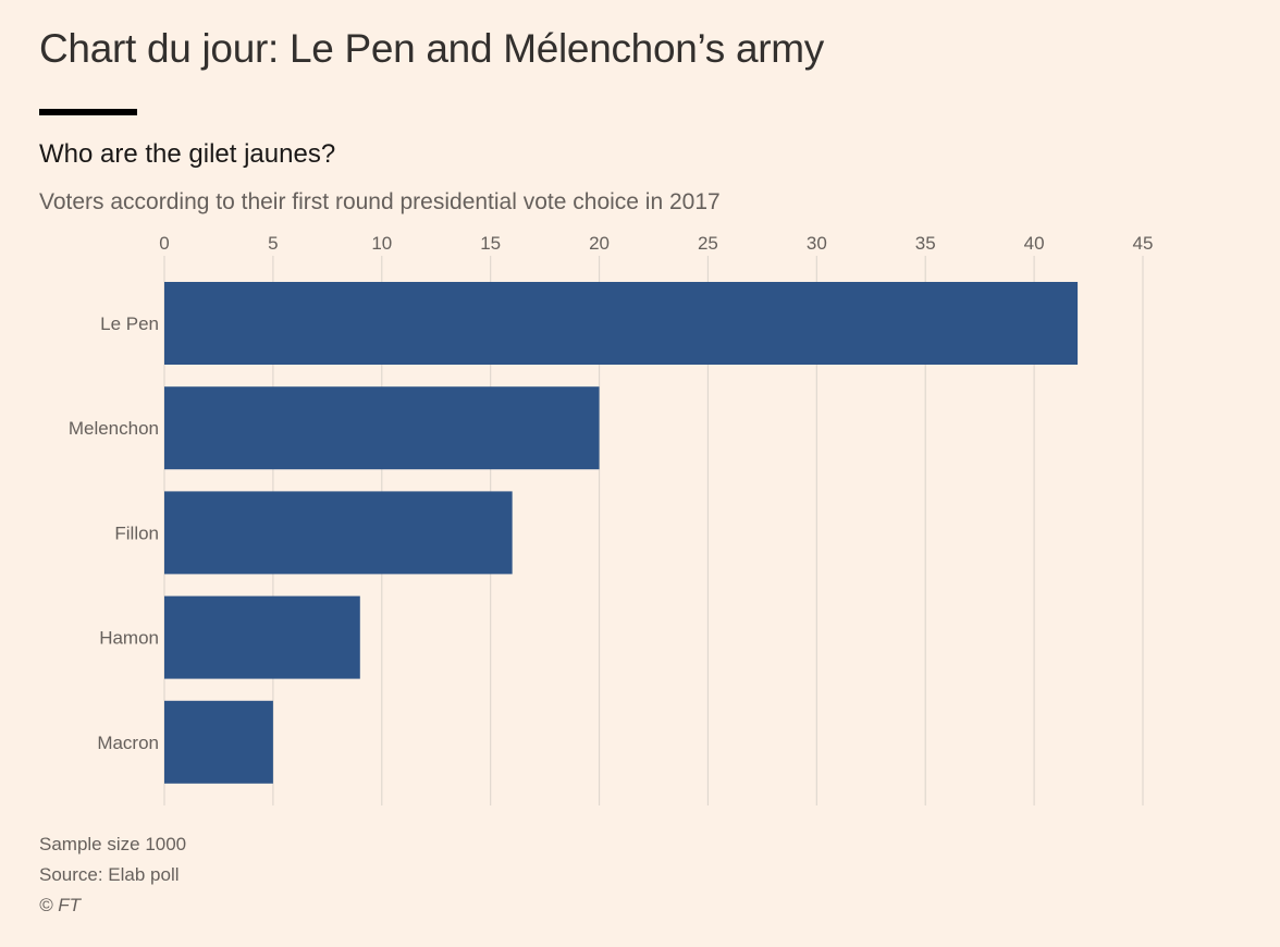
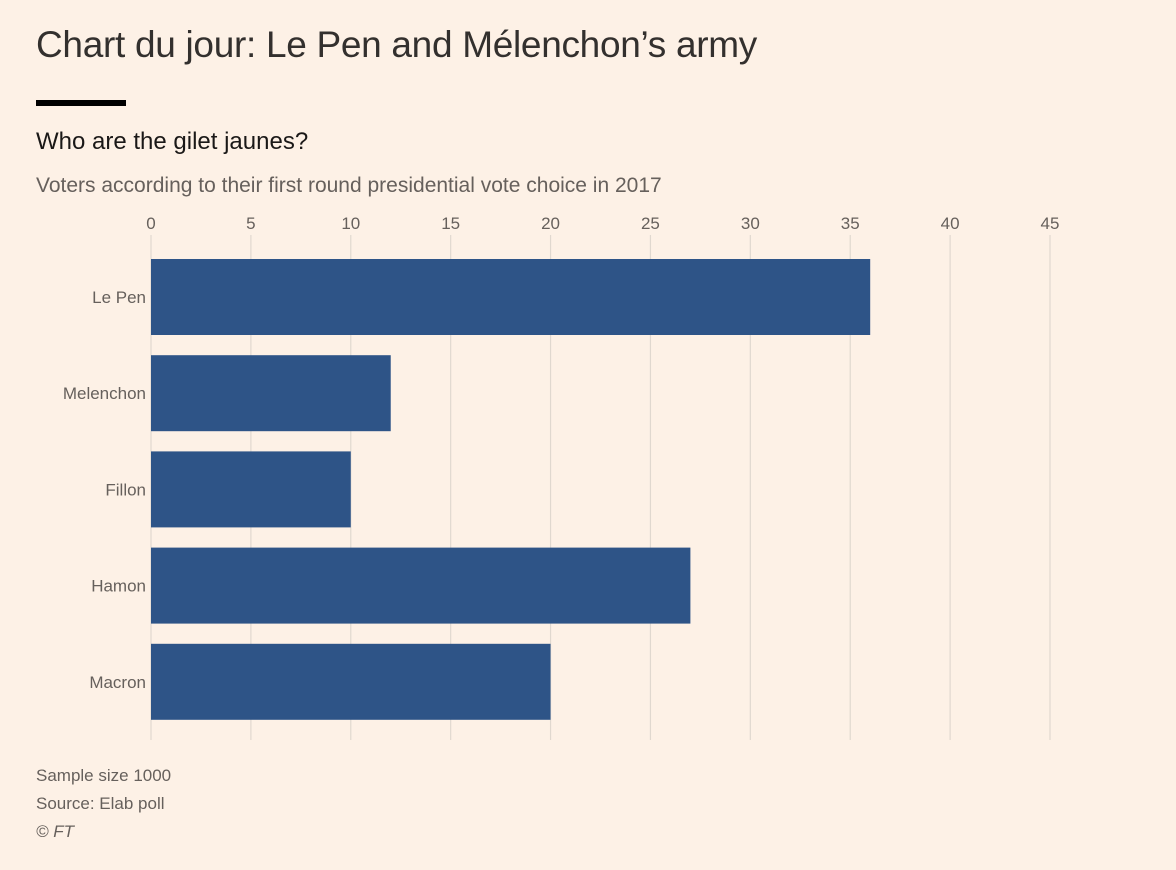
Le Pen: 42 -> 36
Melenchon: 20 -> 12
Fillon: 16 -> 10
Hamon: 9 -> 27
Macron: 5 -> 20
